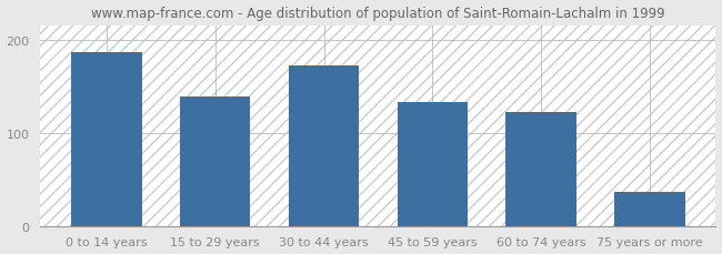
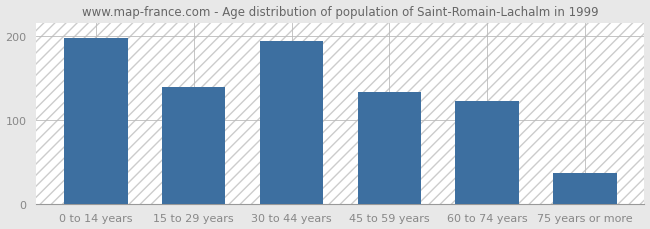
0 to 14 years: 186 -> 197
30 to 44 years: 172 -> 193
